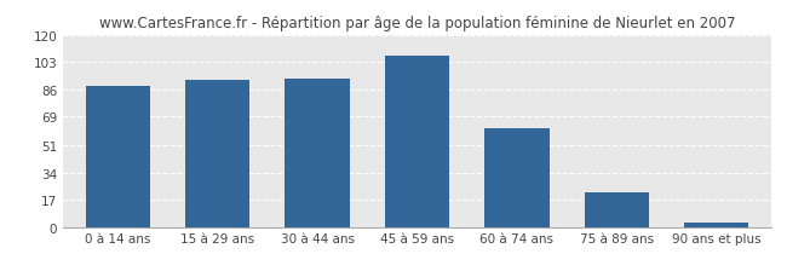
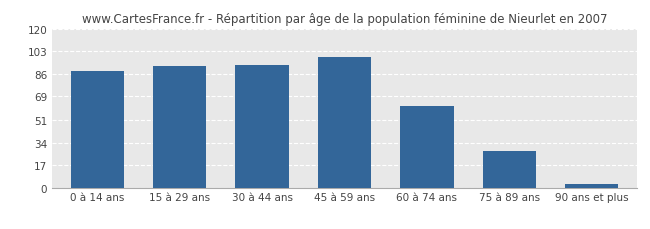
45 à 59 ans: 107 -> 99
75 à 89 ans: 22 -> 28
